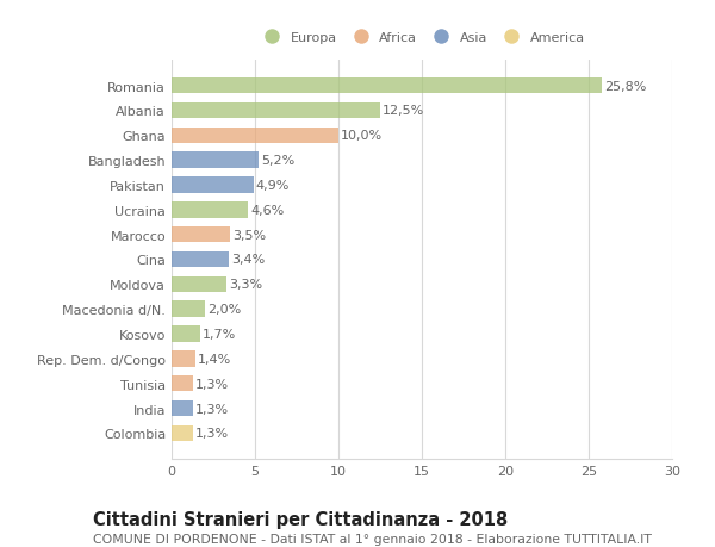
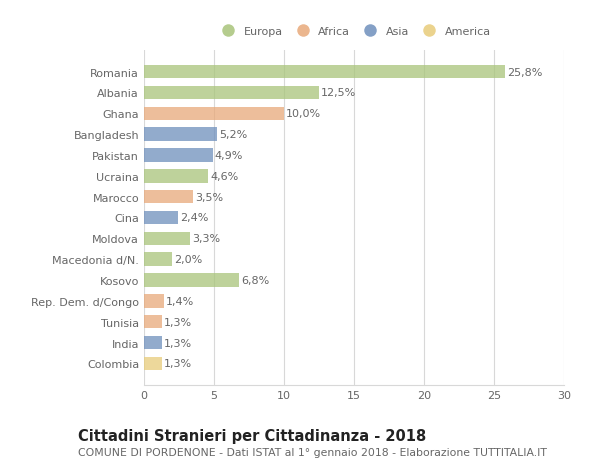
Cina: 3,4% -> 2,4%
Kosovo: 1,7% -> 6,8%
